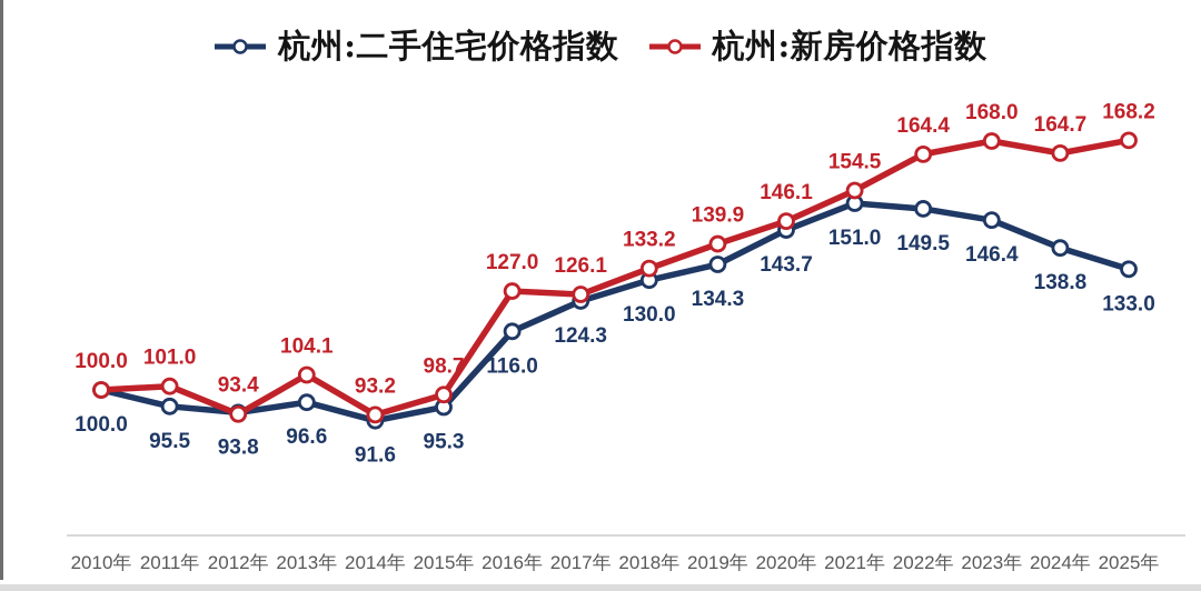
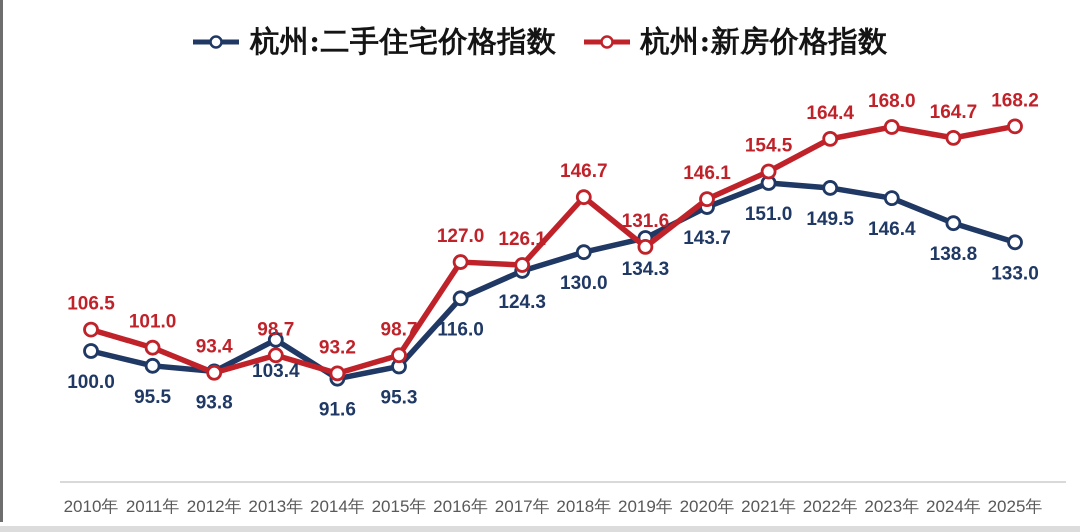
杭州:新房价格指数/2010年: 100.0 -> 106.5
杭州:二手住宅价格指数/2013年: 96.6 -> 103.4
杭州:新房价格指数/2013年: 104.1 -> 98.7
杭州:新房价格指数/2018年: 133.2 -> 146.7
杭州:新房价格指数/2019年: 139.9 -> 131.6
